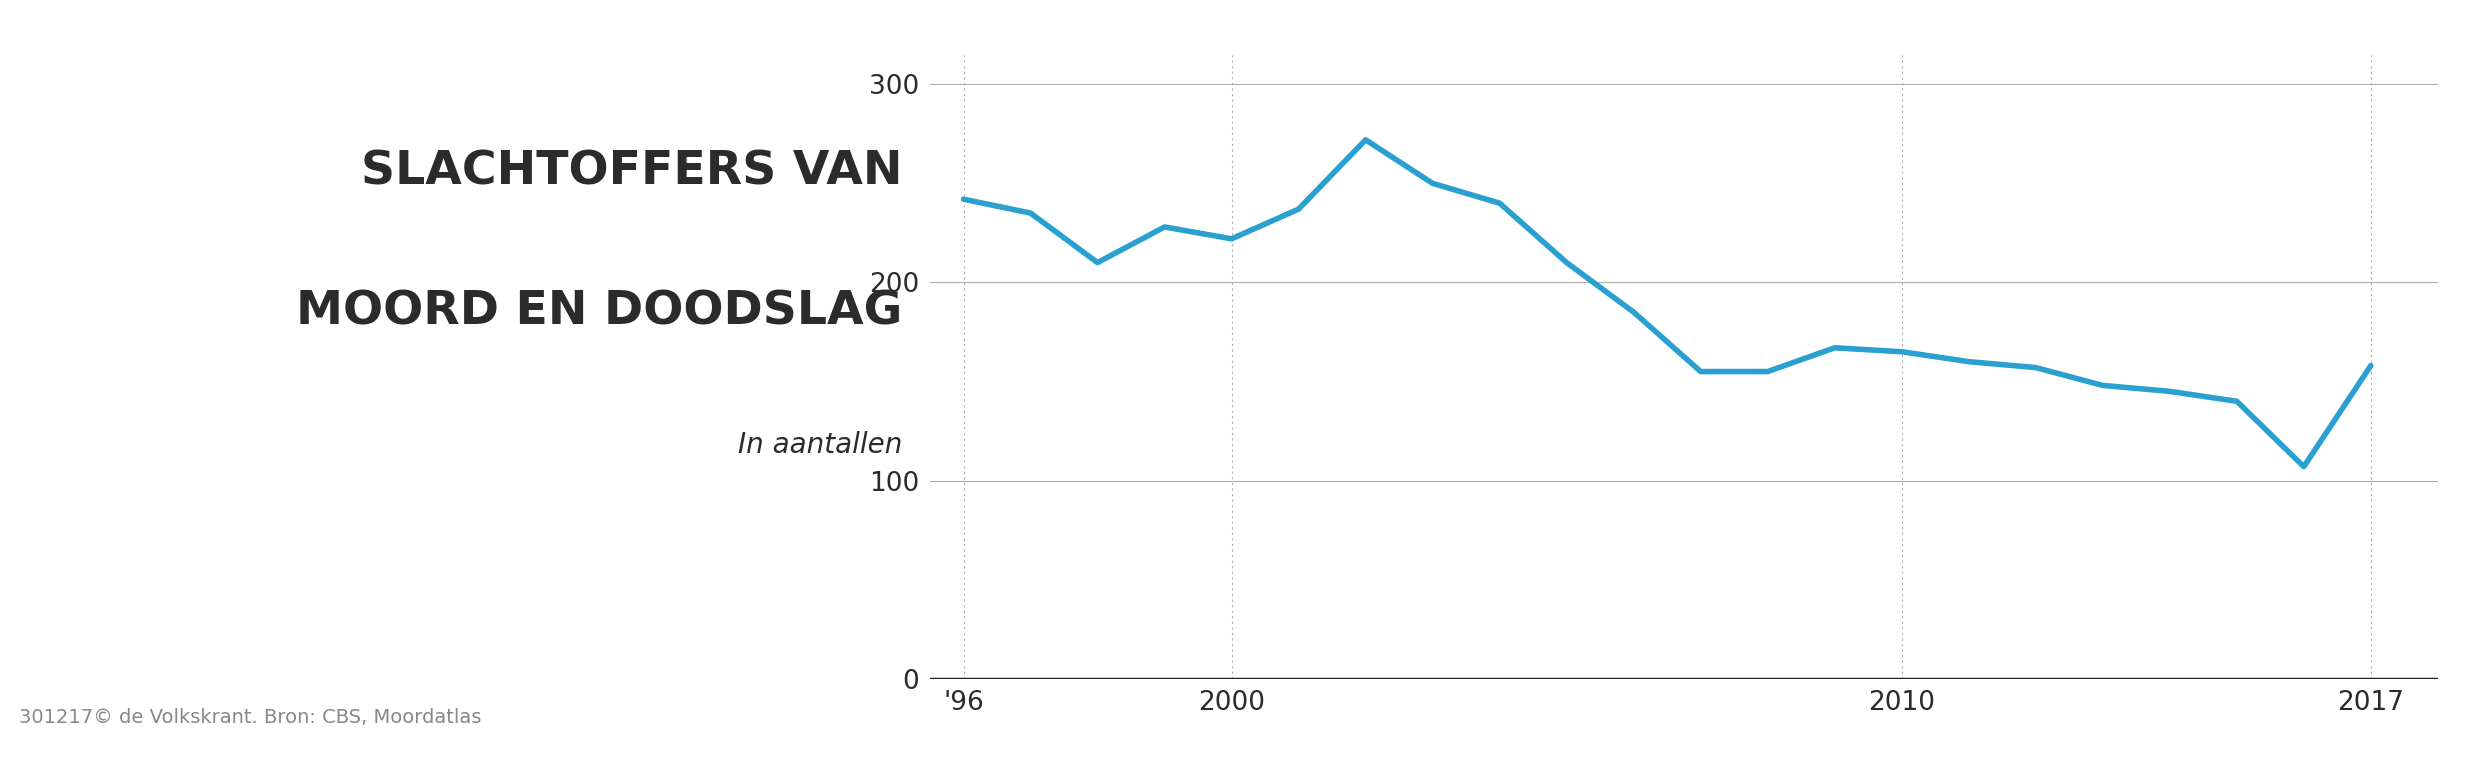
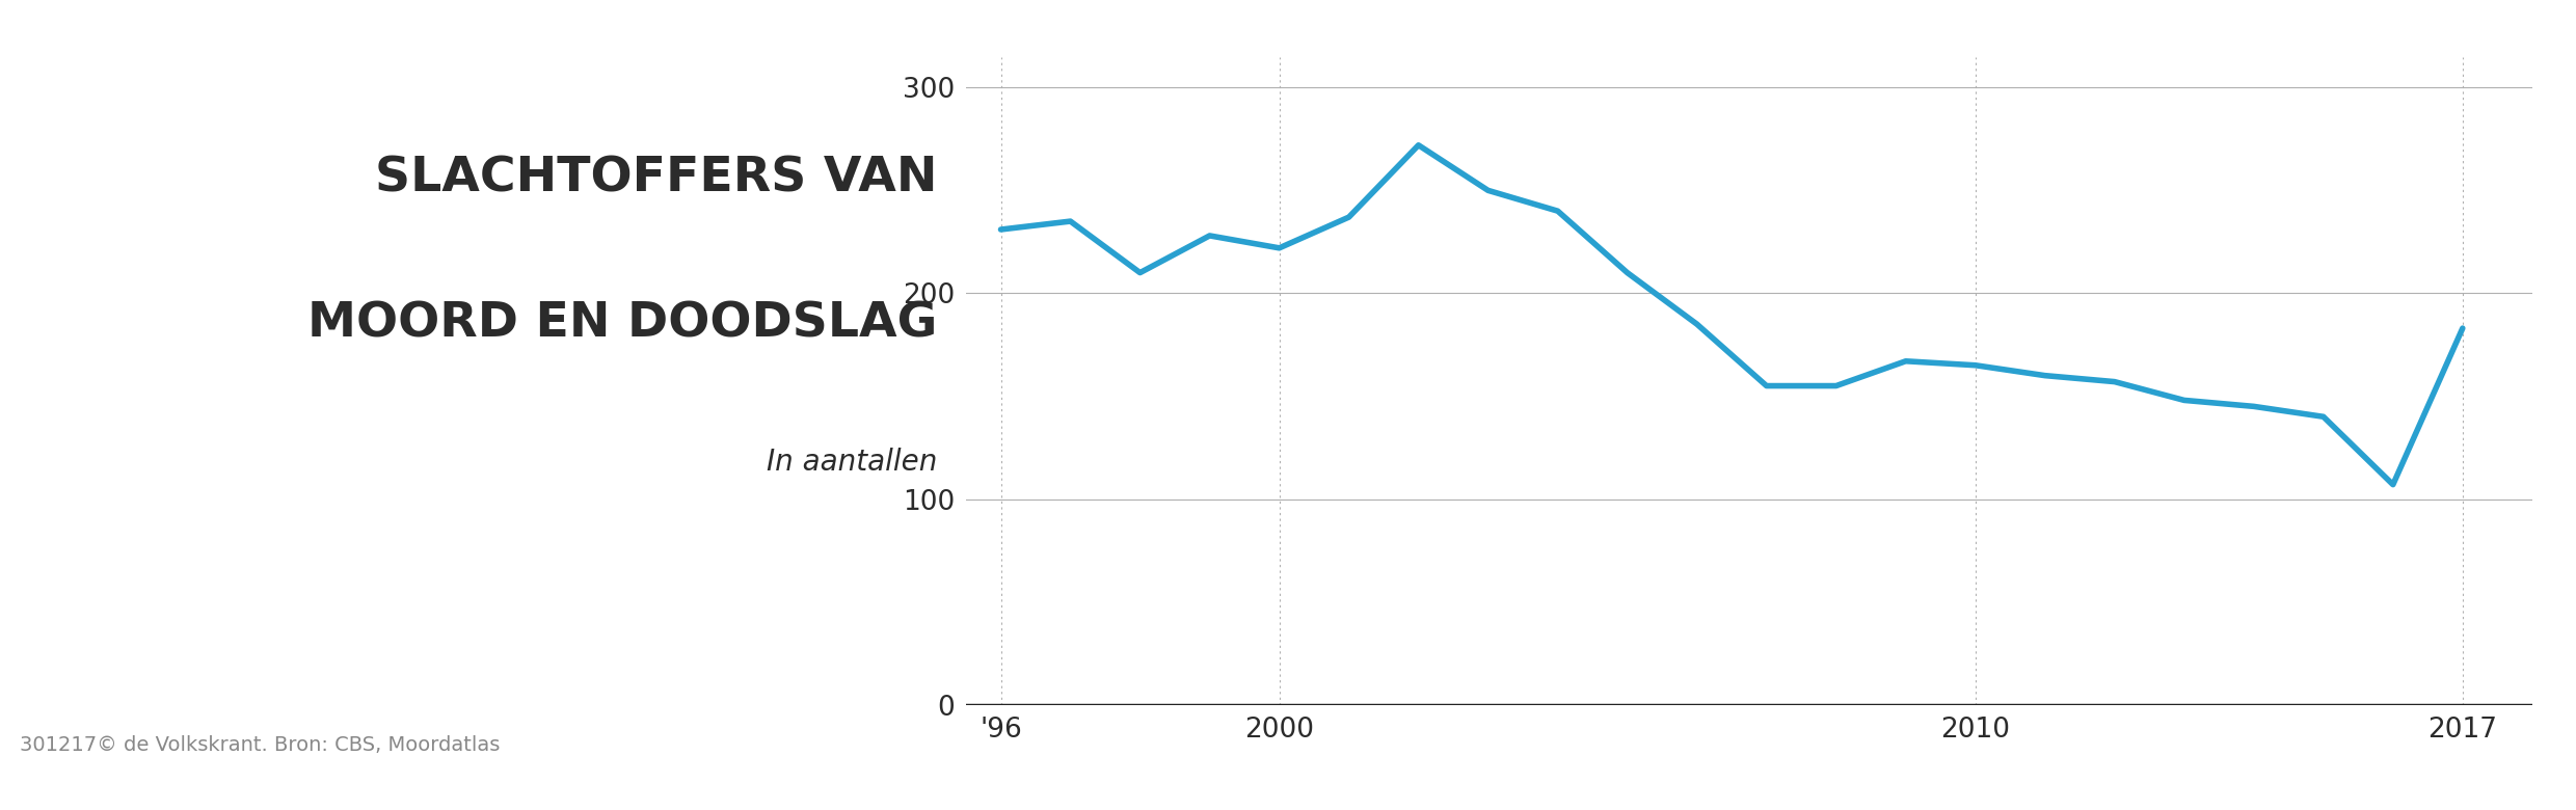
'96: 242 -> 231
2017: 158 -> 183
